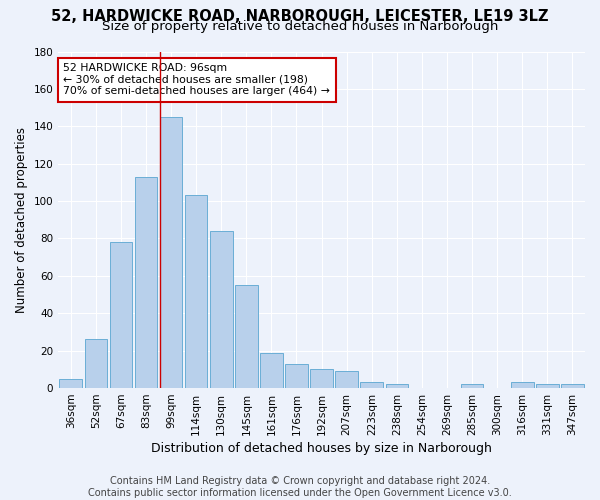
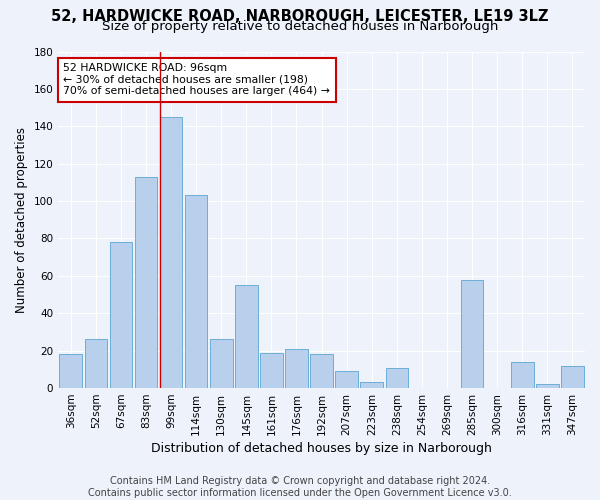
36sqm: 5 -> 18
130sqm: 84 -> 26
176sqm: 13 -> 21
192sqm: 10 -> 18
238sqm: 2 -> 11
285sqm: 2 -> 58
316sqm: 3 -> 14
347sqm: 2 -> 12
